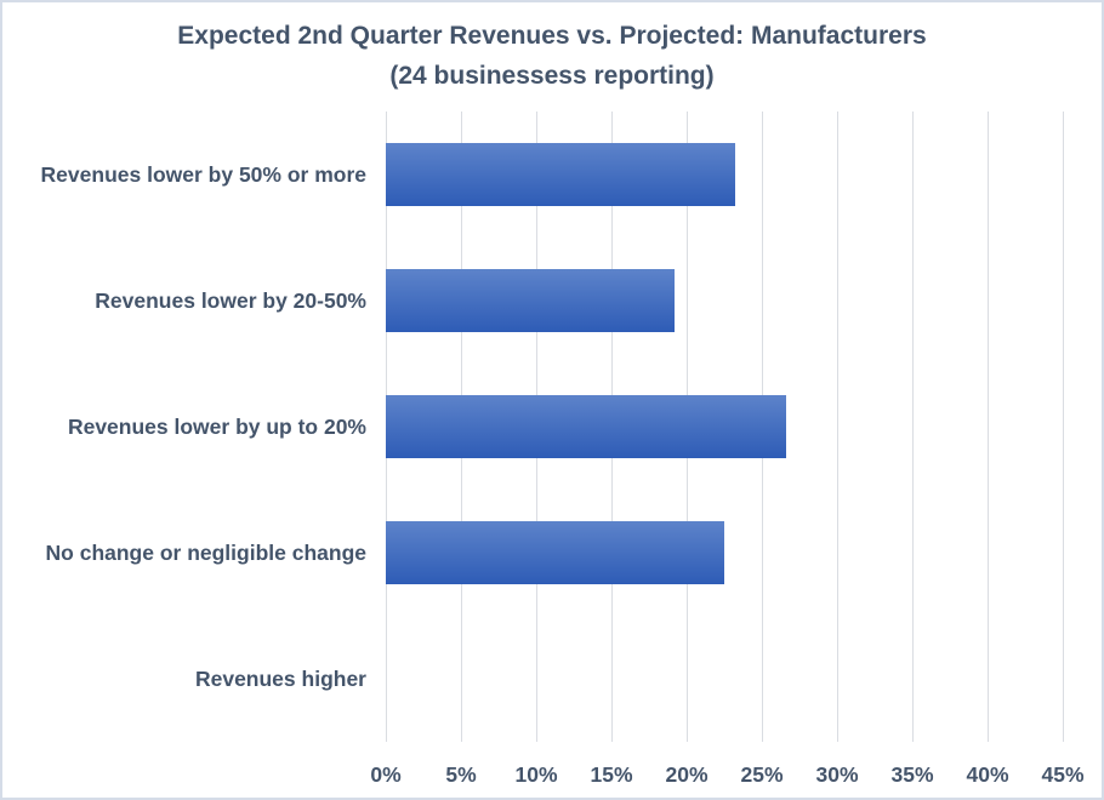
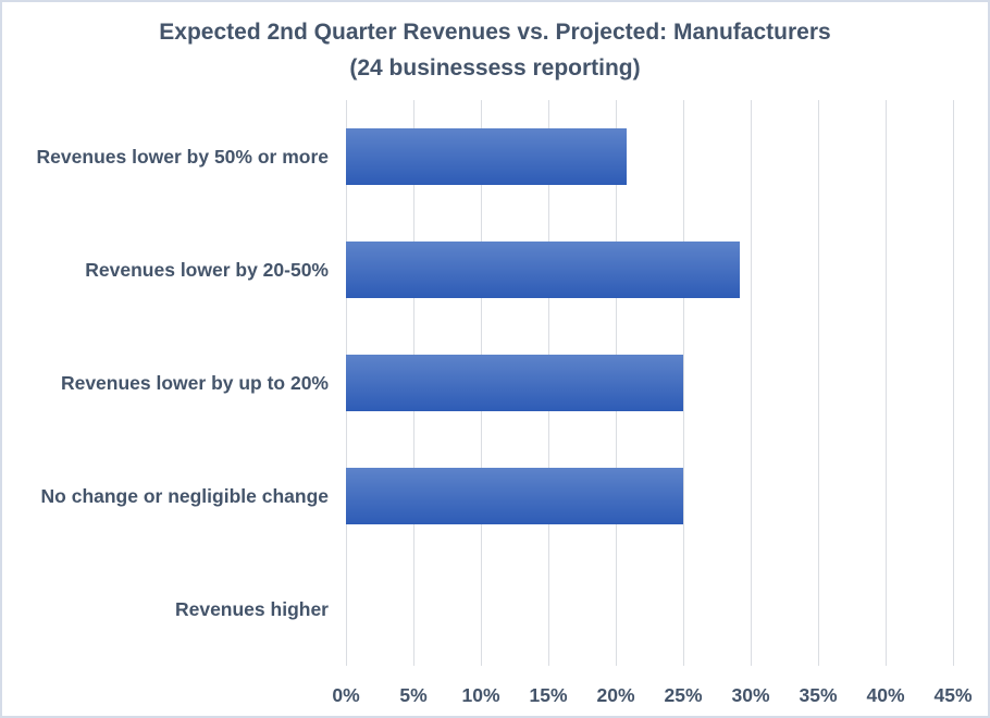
Revenues lower by 50% or more: 23.2% -> 20.8%
Revenues lower by 20-50%: 19.2% -> 29.2%
Revenues lower by up to 20%: 26.6% -> 25.0%
No change or negligible change: 22.5% -> 25.0%
